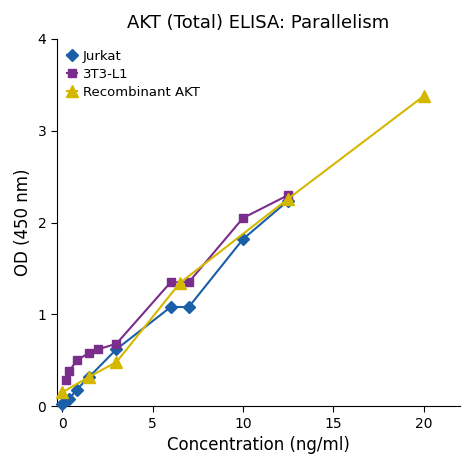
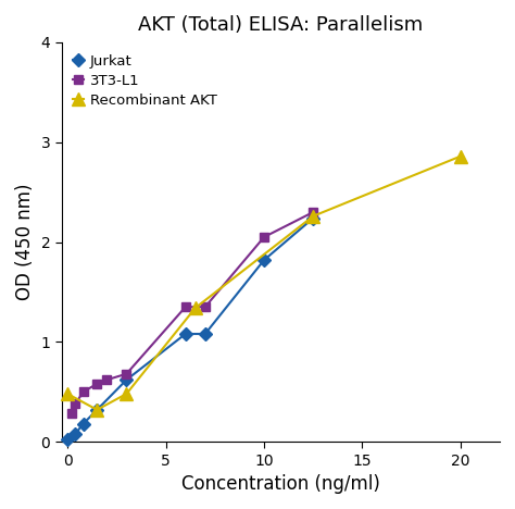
Recombinant AKT/0: 0.15 -> 0.48
Recombinant AKT/20: 3.38 -> 2.86
